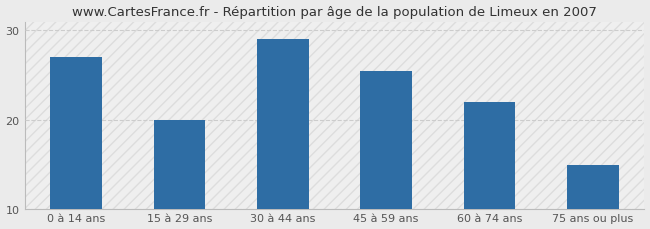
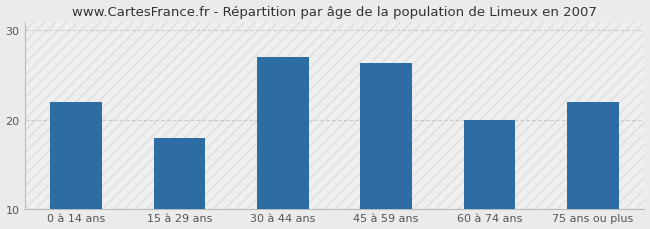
0 à 14 ans: 27.0 -> 22.0
15 à 29 ans: 20.0 -> 18.0
30 à 44 ans: 29.0 -> 27.0
45 à 59 ans: 25.5 -> 26.4
60 à 74 ans: 22.0 -> 20.0
75 ans ou plus: 15.0 -> 22.0
